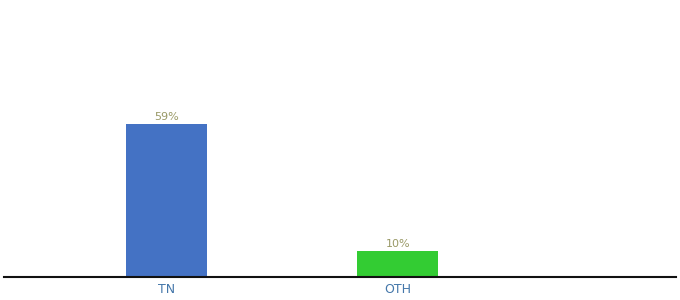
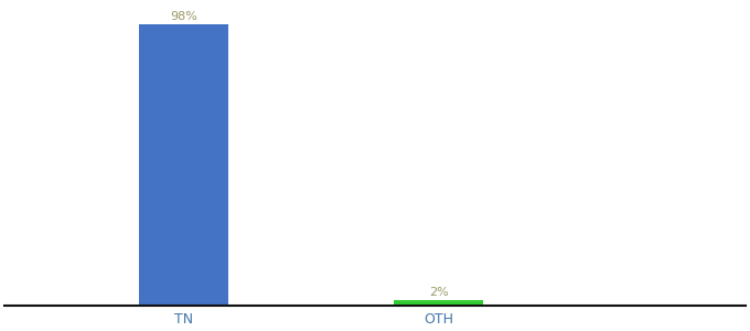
TN: 59% -> 98%
OTH: 10% -> 2%
